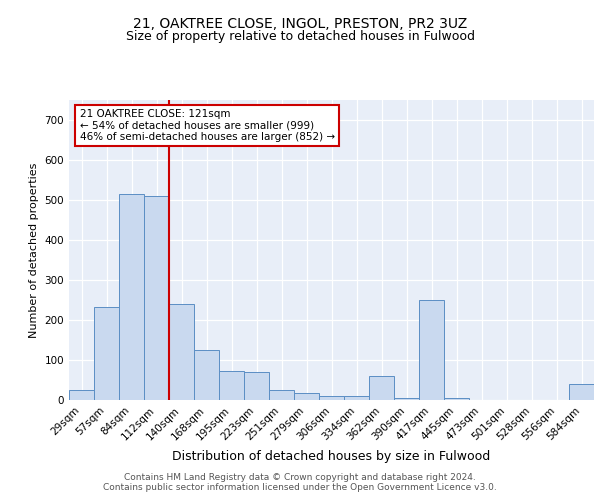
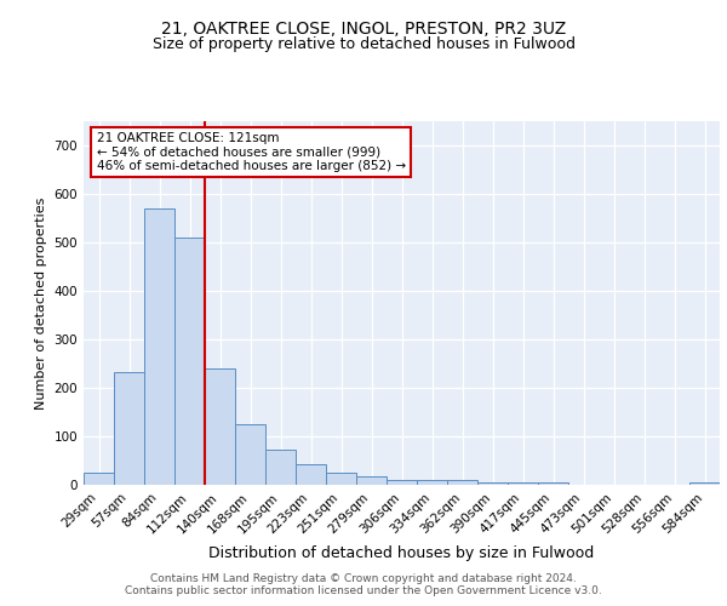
84sqm: 515 -> 570
223sqm: 70 -> 43
362sqm: 60 -> 10
417sqm: 250 -> 5
584sqm: 40 -> 6
